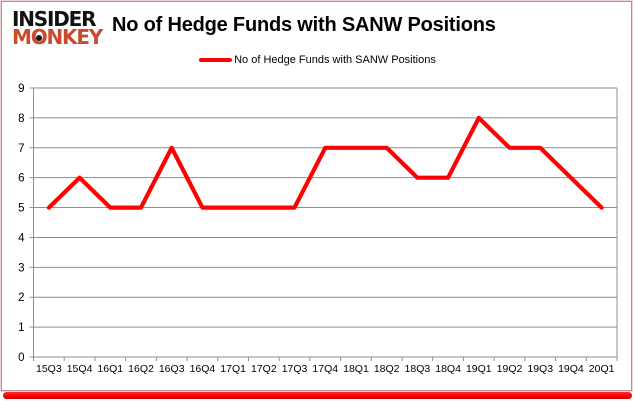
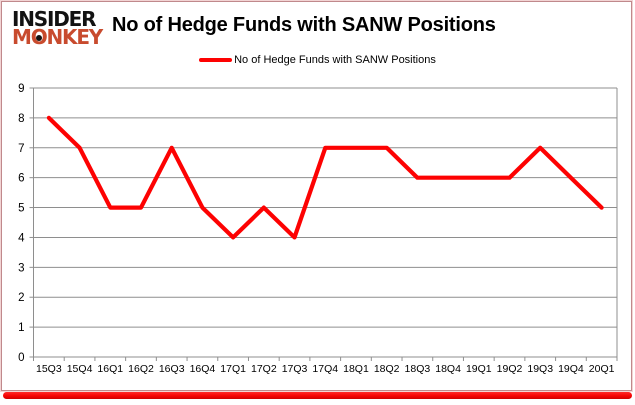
15Q3: 5 -> 8
15Q4: 6 -> 7
17Q1: 5 -> 4
17Q3: 5 -> 4
19Q1: 8 -> 6
19Q2: 7 -> 6
